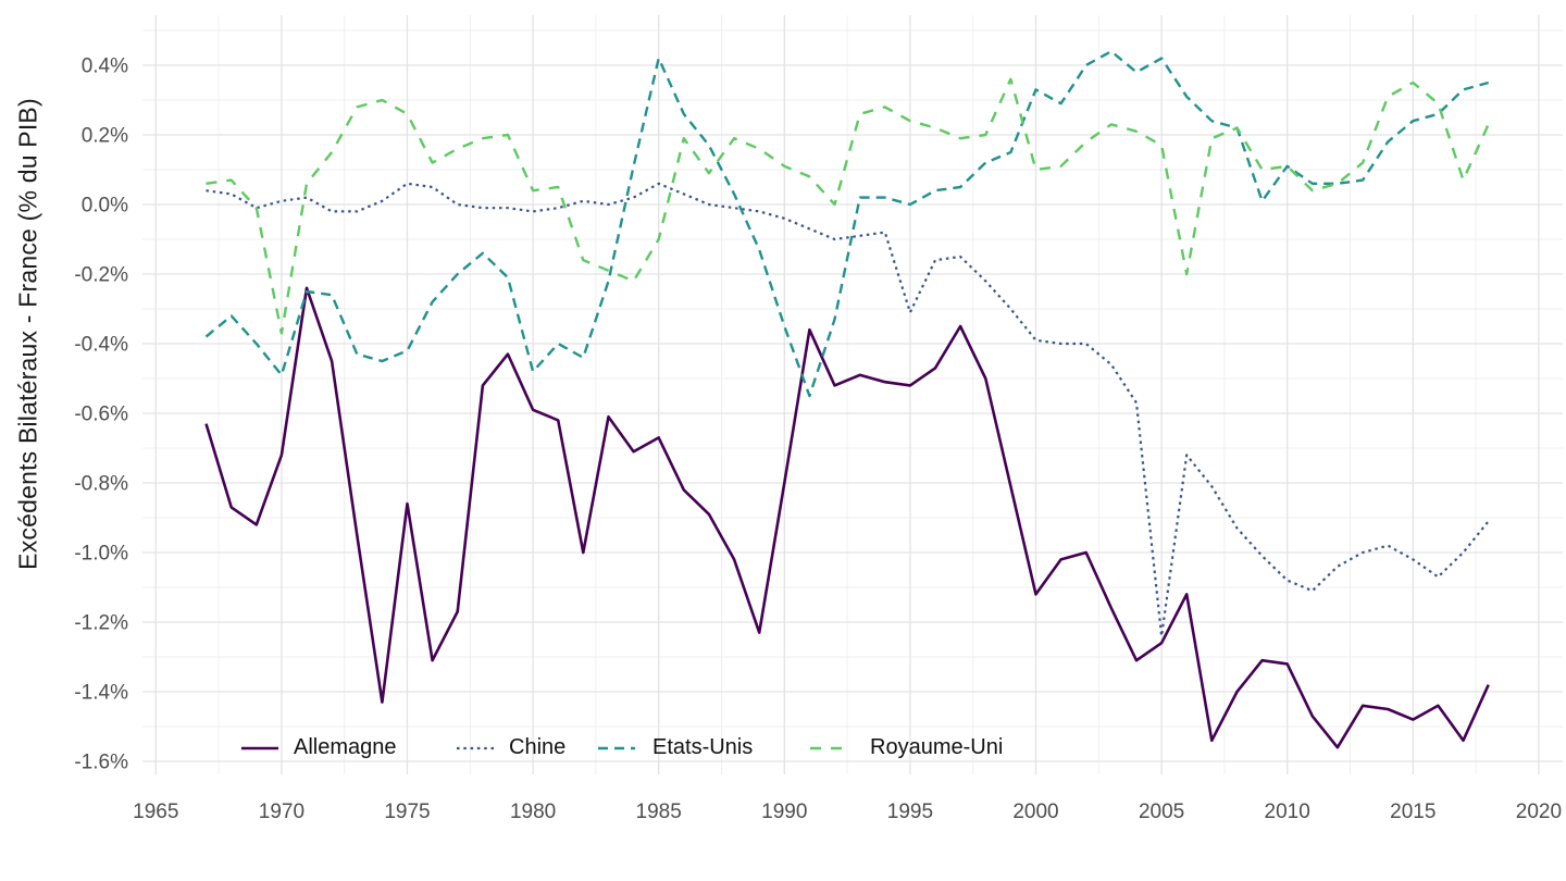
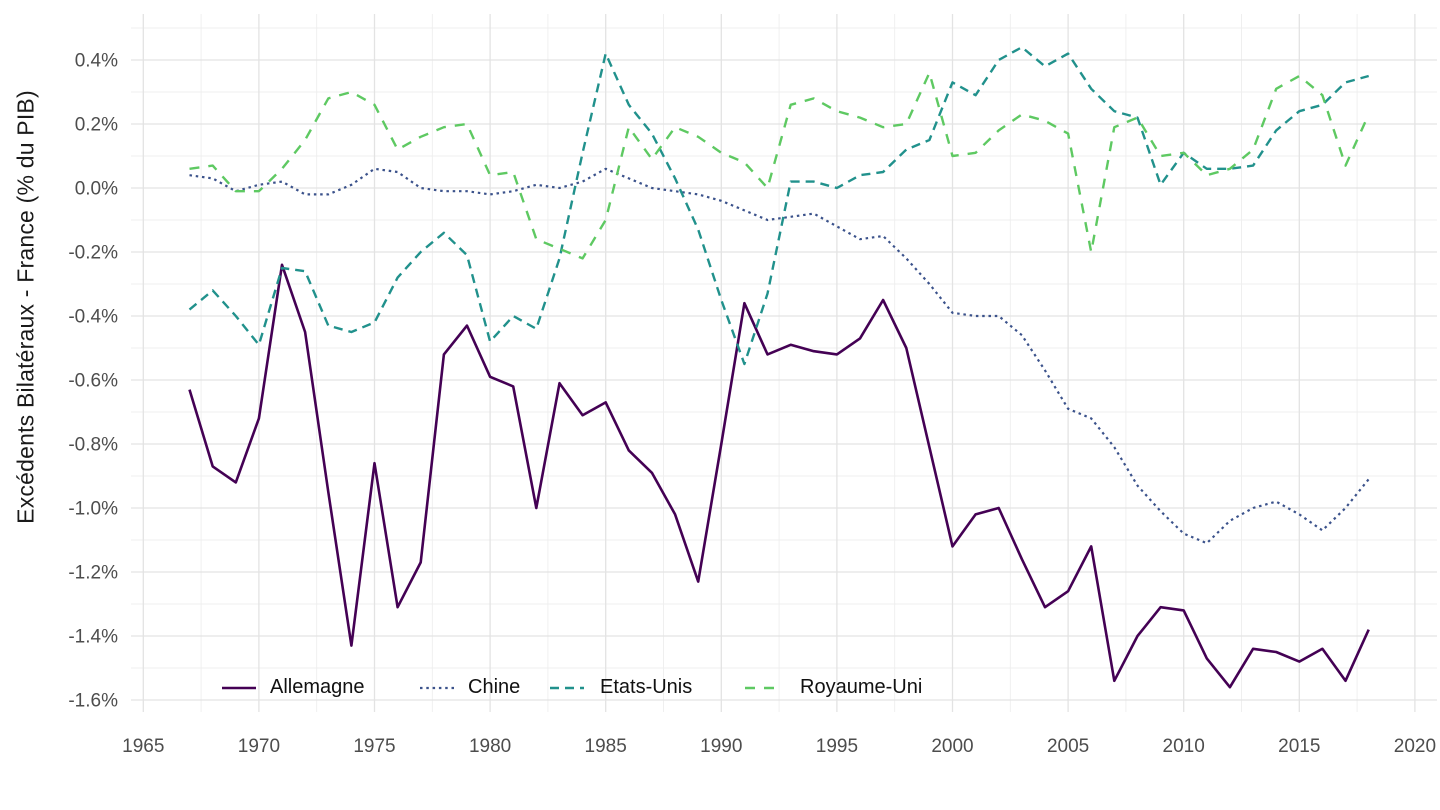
Royaume-Uni/1970: -0.37% -> -0.01%
Chine/1995: -0.31% -> -0.12%
Chine/2005: -1.24% -> -0.69%
